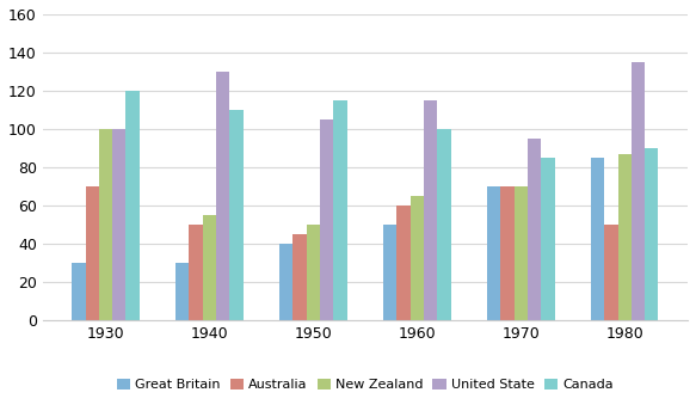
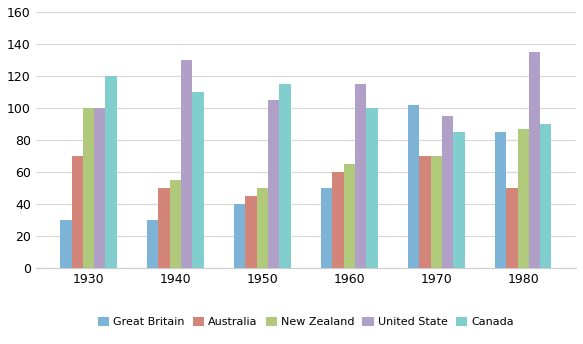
Great Britain/1970: 70 -> 102
